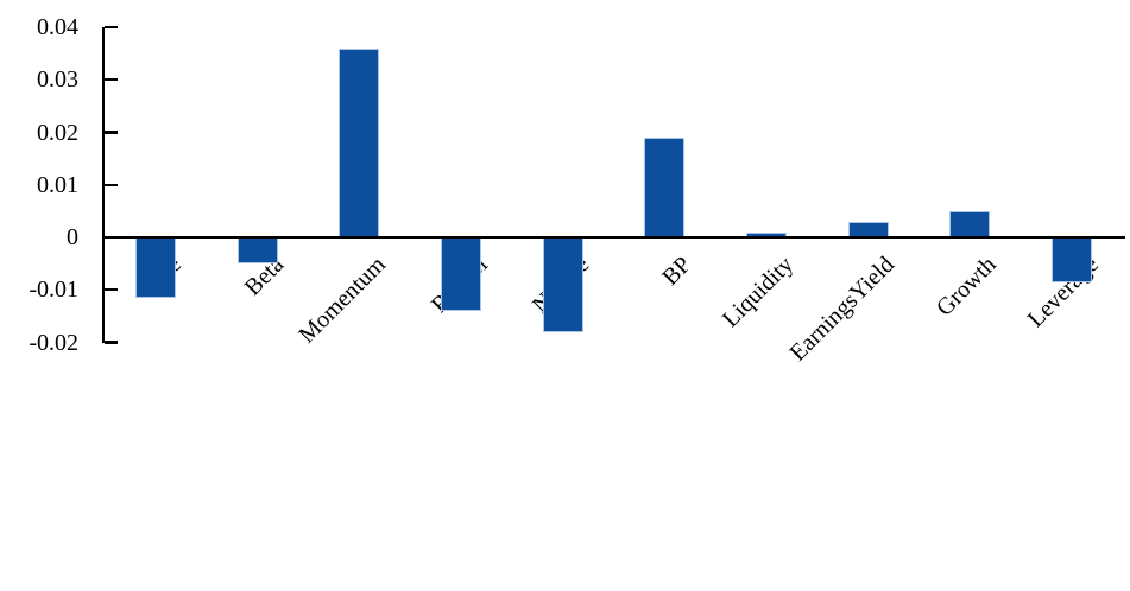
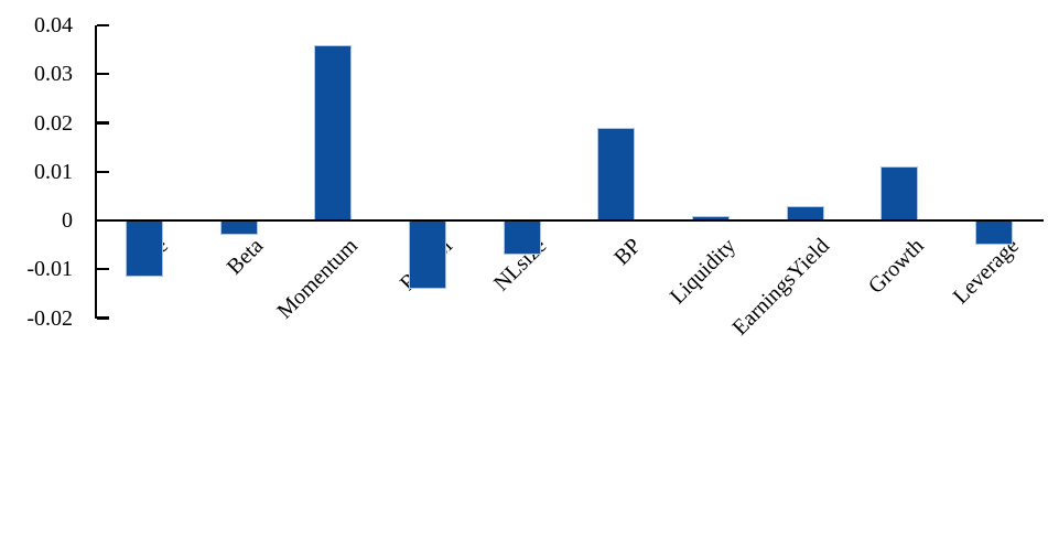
Beta: -0.005 -> -0.003
NLsize: -0.018 -> -0.007
Growth: 0.005 -> 0.011
Leverage: -0.009 -> -0.005
